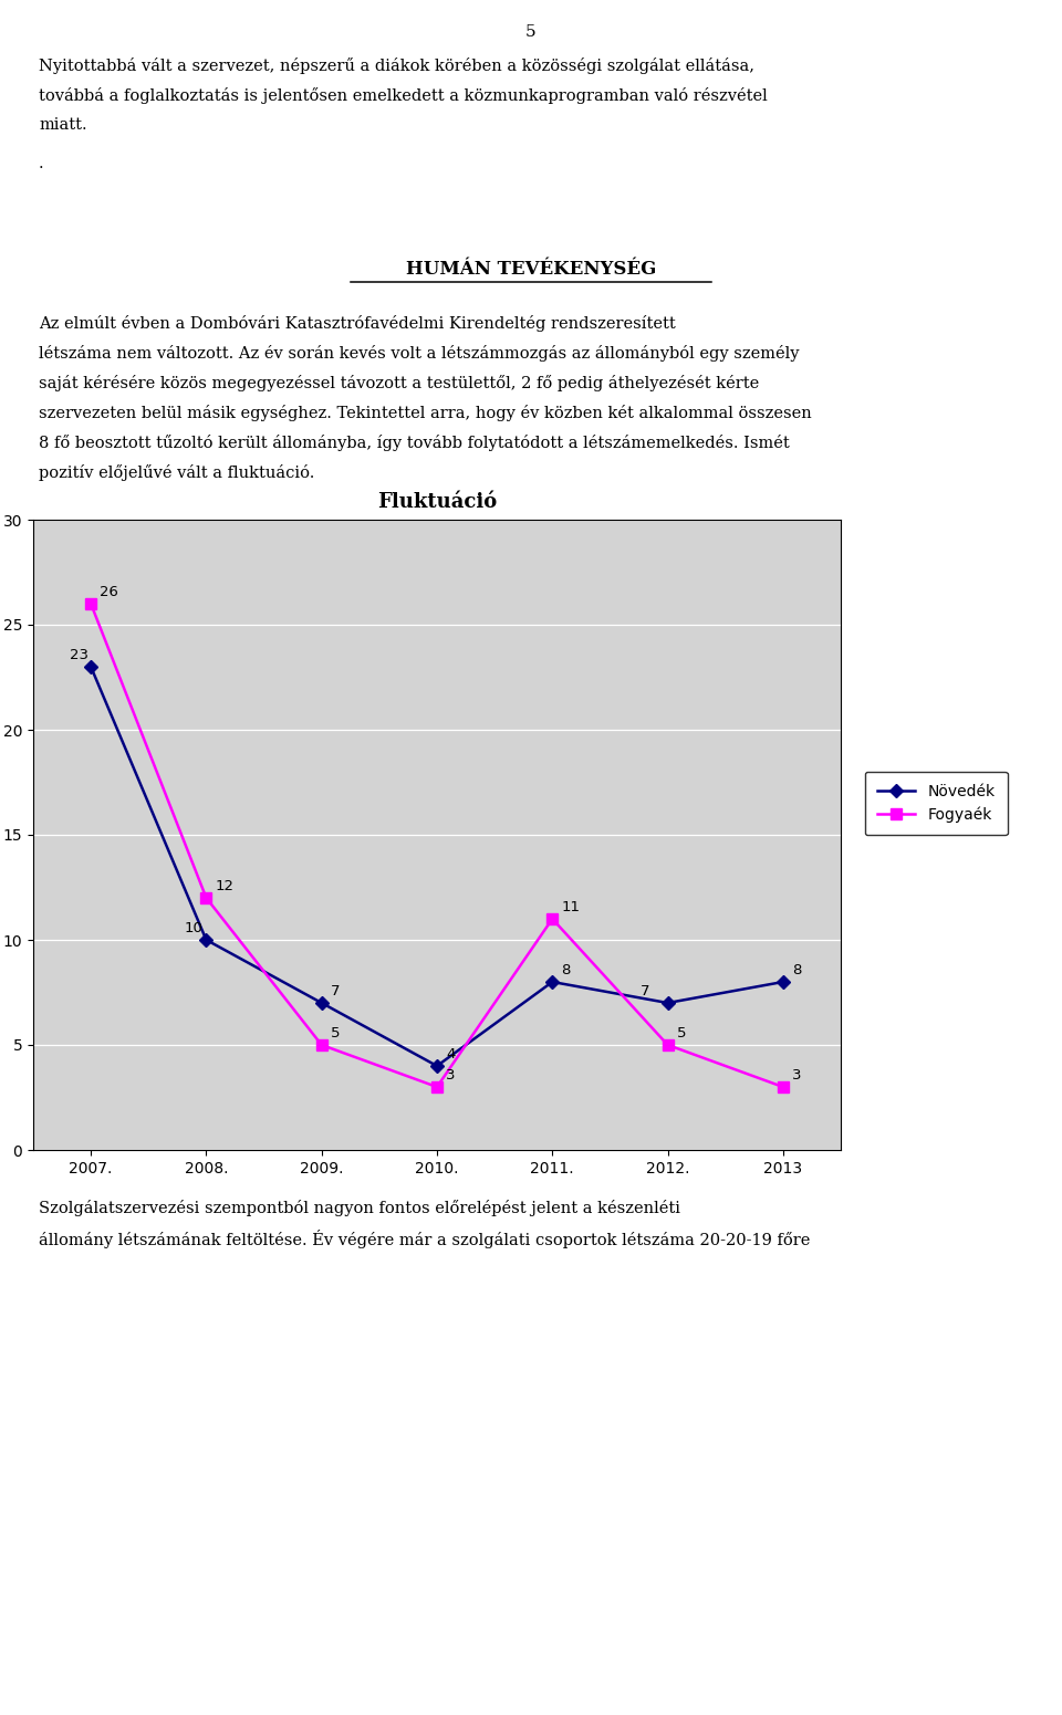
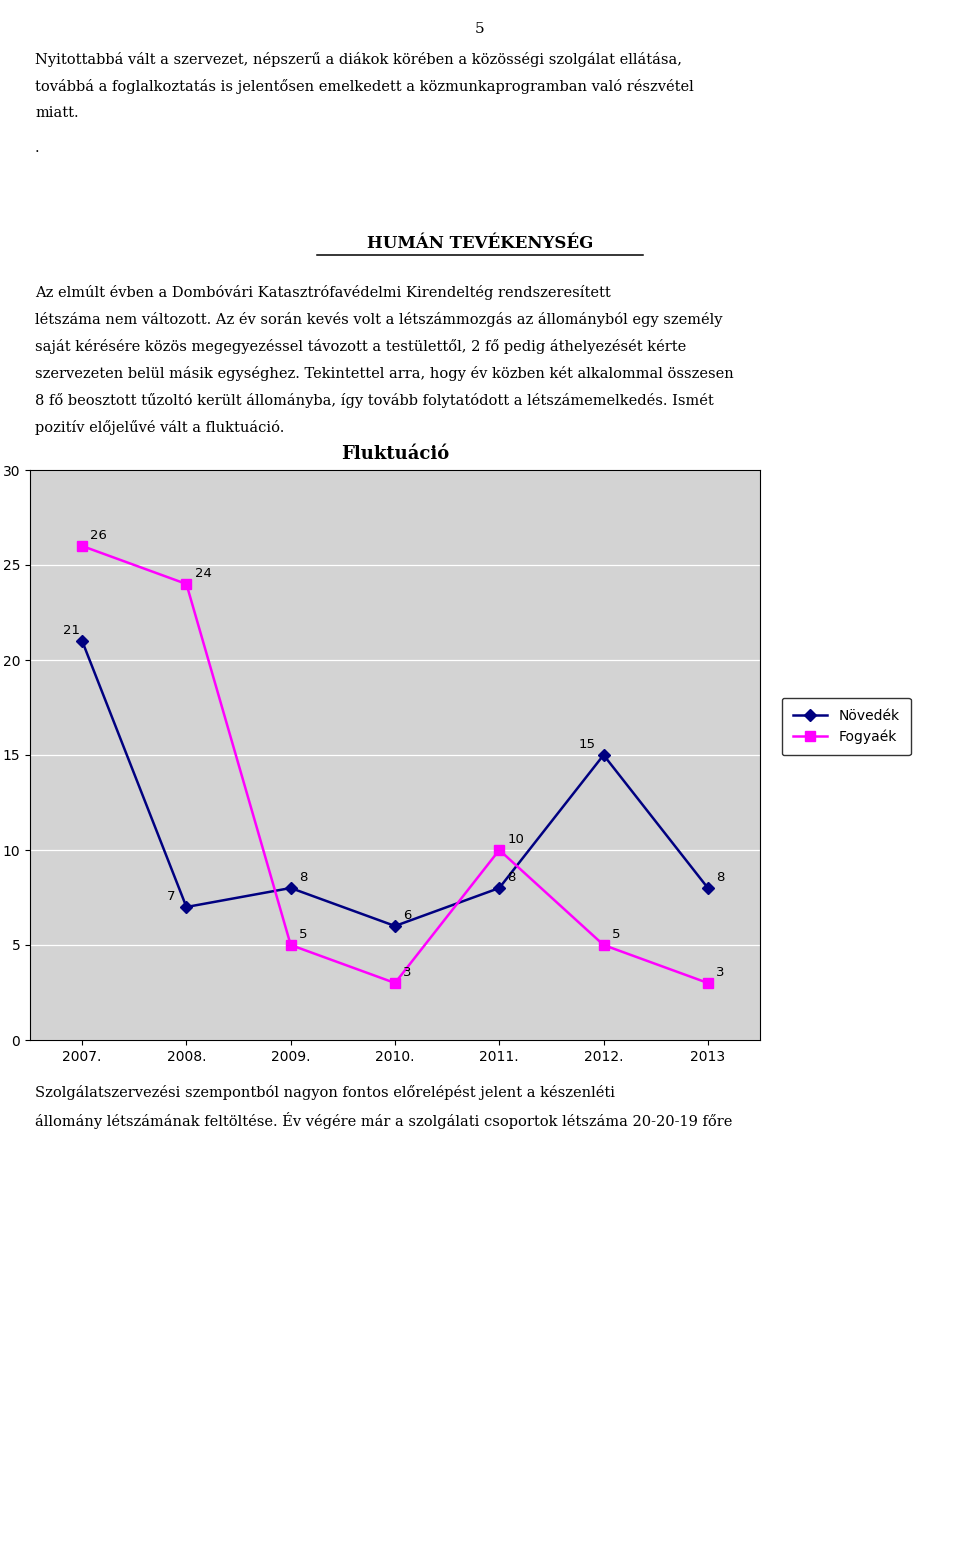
Növedék/2007.: 23 -> 21
Növedék/2008.: 10 -> 7
Fogyaék/2008.: 12 -> 24
Növedék/2009.: 7 -> 8
Növedék/2010.: 4 -> 6
Fogyaék/2011.: 11 -> 10
Növedék/2012.: 7 -> 15
